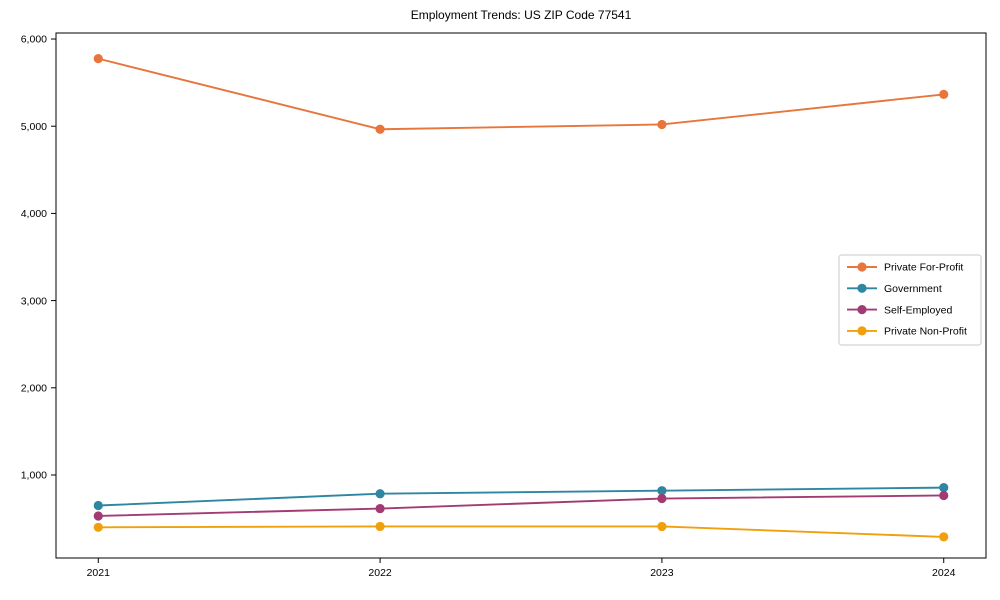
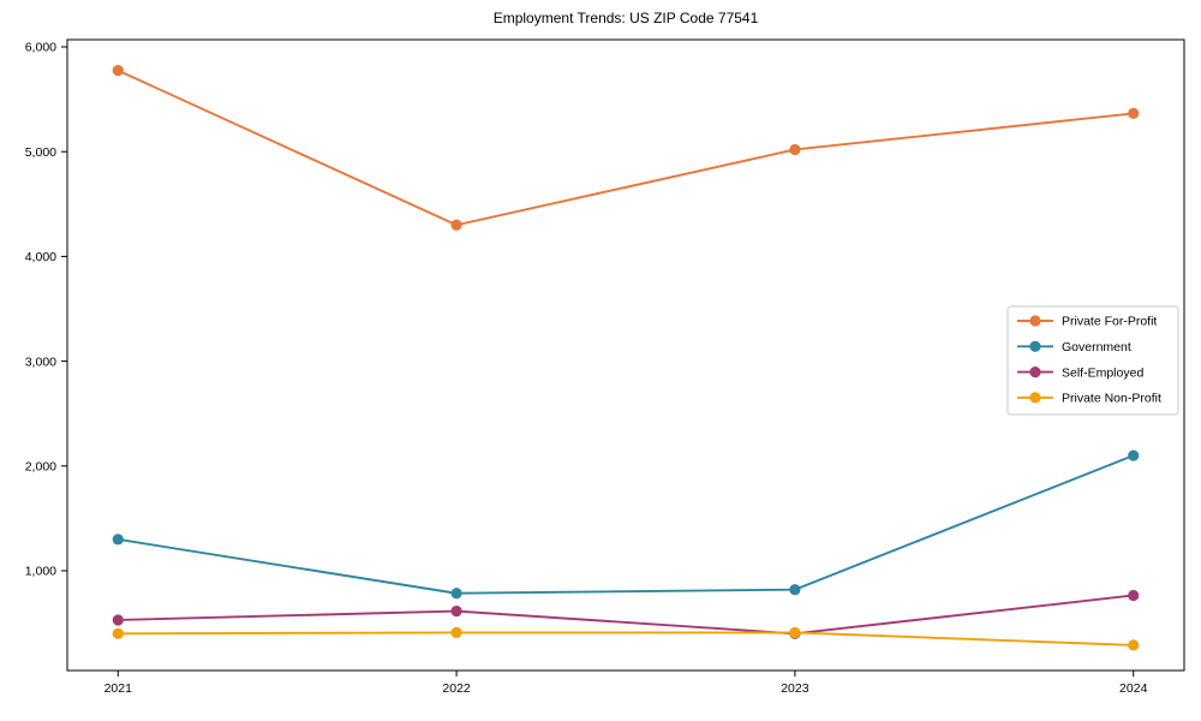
Government/2021: 600 -> 1300
Private For-Profit/2022: 5000 -> 4300
Self-Employed/2023: 700 -> 400
Government/2024: 900 -> 2100
